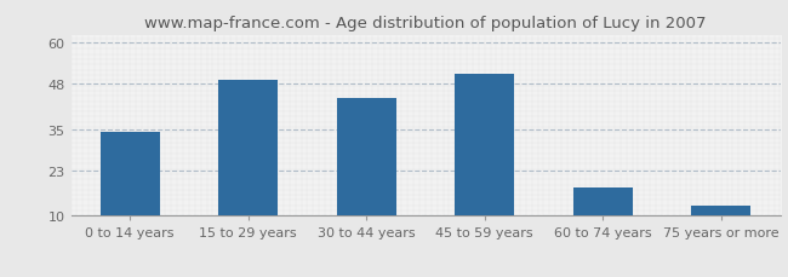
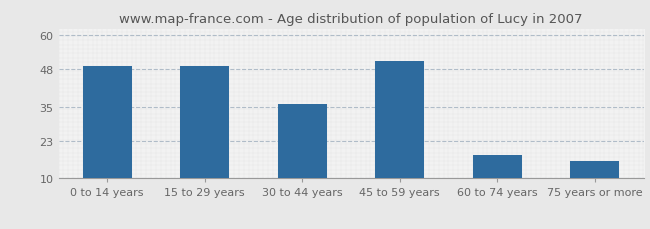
0 to 14 years: 34 -> 49
30 to 44 years: 44 -> 36
75 years or more: 13 -> 16
